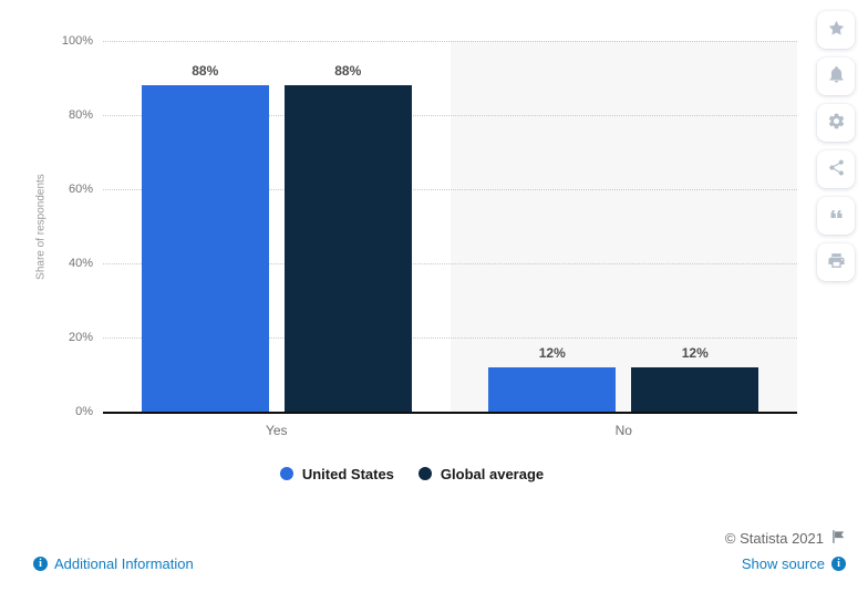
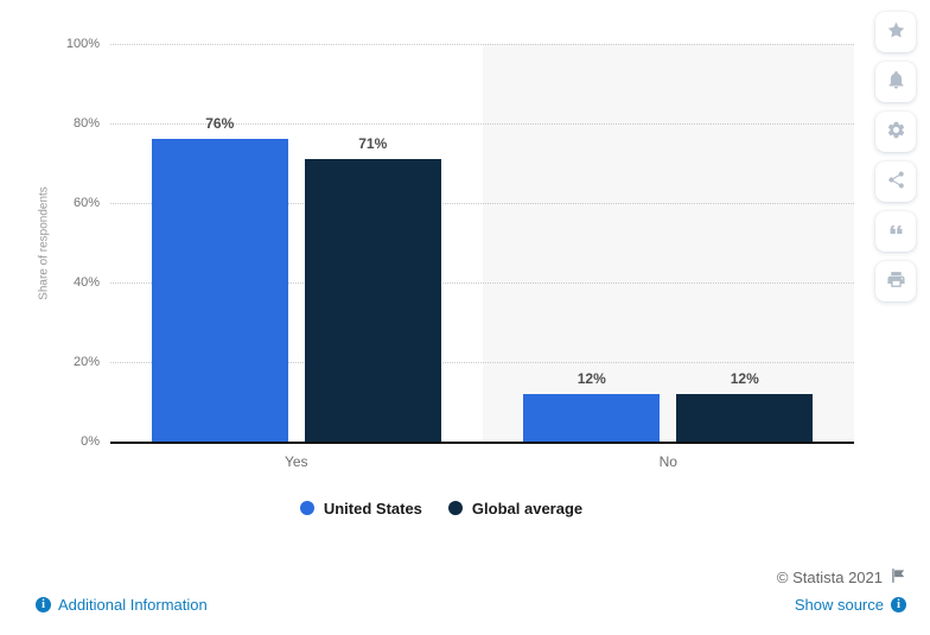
United States/Yes: 88% -> 76%
Global average/Yes: 88% -> 71%
